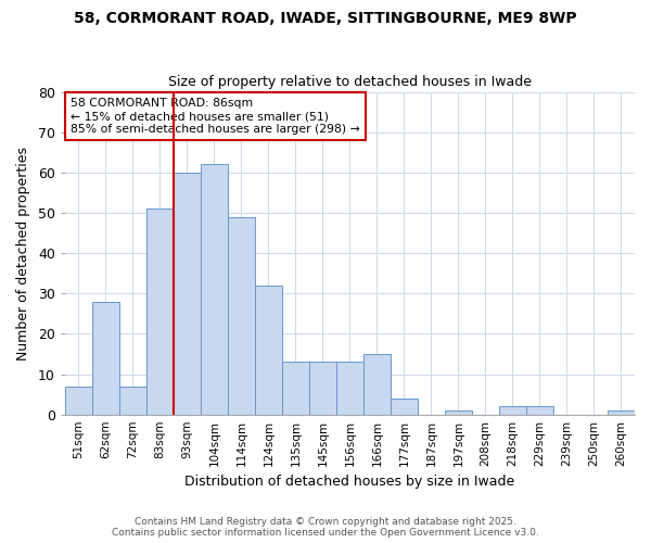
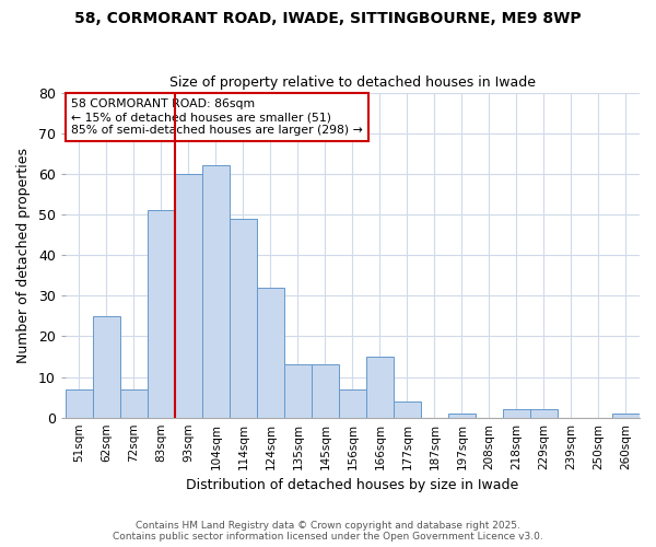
62sqm: 28 -> 25
156sqm: 13 -> 7
